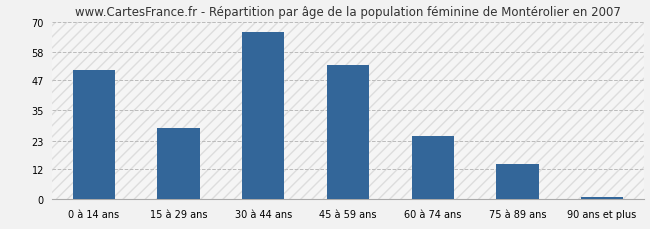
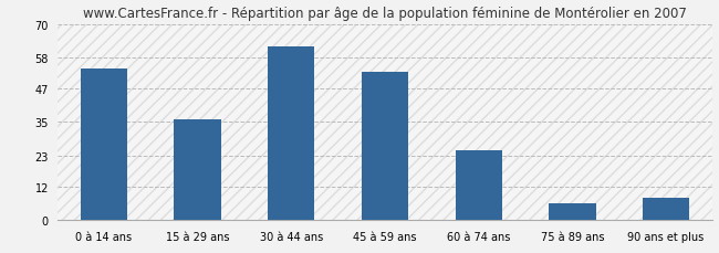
0 à 14 ans: 51 -> 54
15 à 29 ans: 28 -> 36
30 à 44 ans: 66 -> 62
75 à 89 ans: 14 -> 6
90 ans et plus: 1 -> 8
